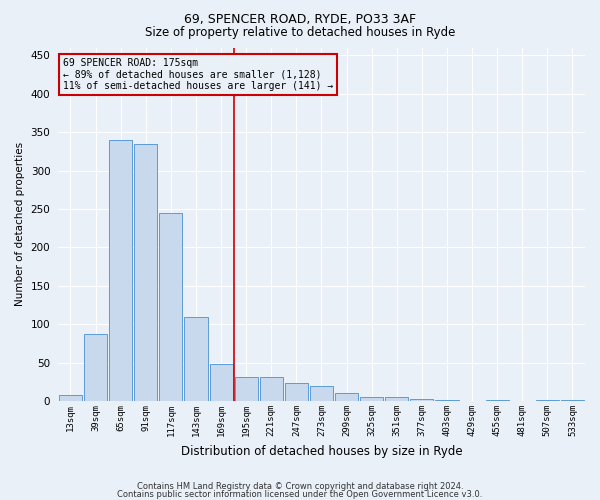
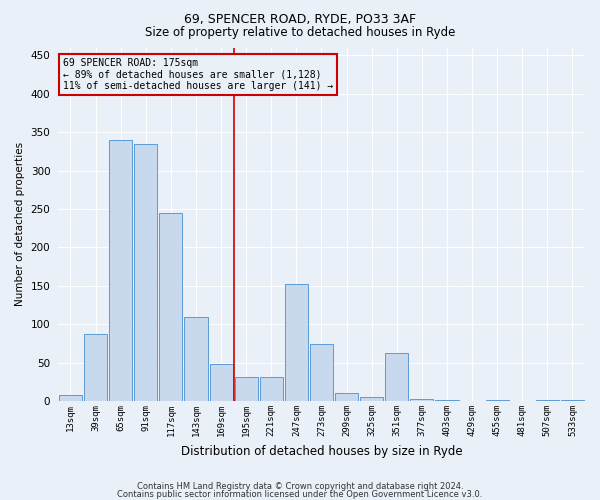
247sqm: 24 -> 152
273sqm: 20 -> 74
351sqm: 5 -> 62
